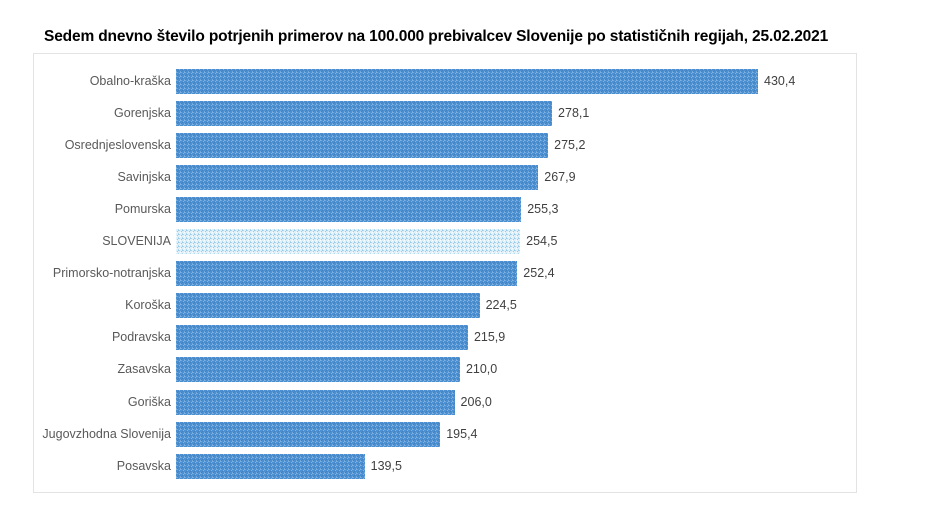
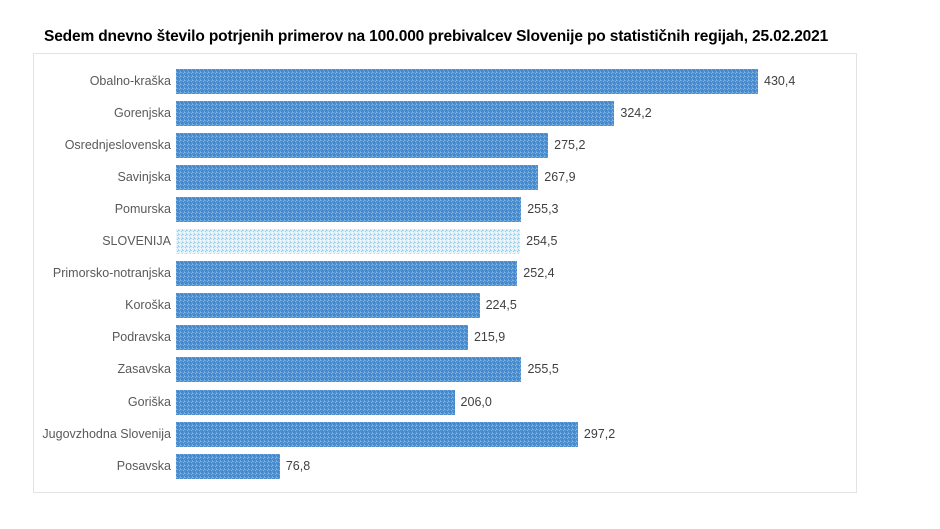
Gorenjska: 278,1 -> 324,2
Zasavska: 210,0 -> 255,5
Jugovzhodna Slovenija: 195,4 -> 297,2
Posavska: 139,5 -> 76,8
